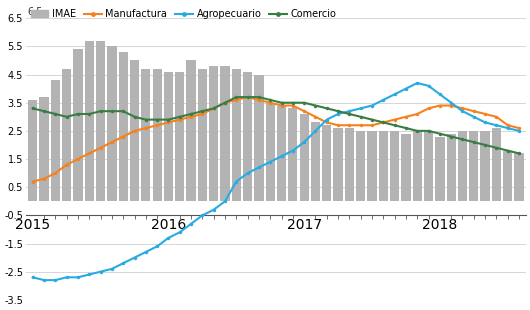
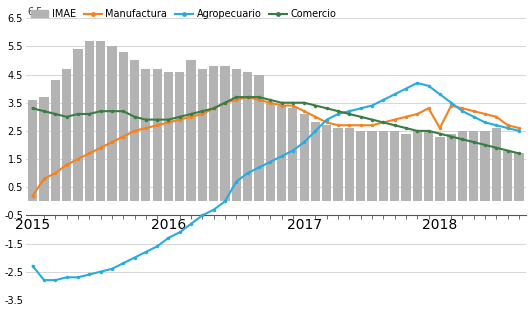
Manufactura/2015: 0.7 -> 0.2
Agropecuario/2015: -2.7 -> -2.3
Manufactura/2018: 3.4 -> 2.6
